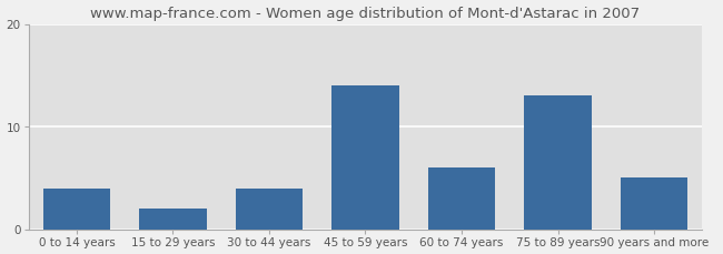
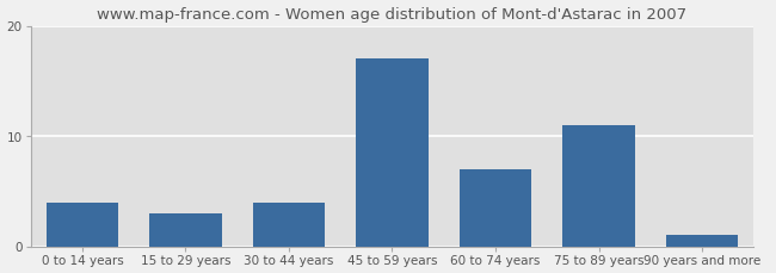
15 to 29 years: 2 -> 3
45 to 59 years: 14 -> 17
60 to 74 years: 6 -> 7
75 to 89 years: 13 -> 11
90 years and more: 5 -> 1
